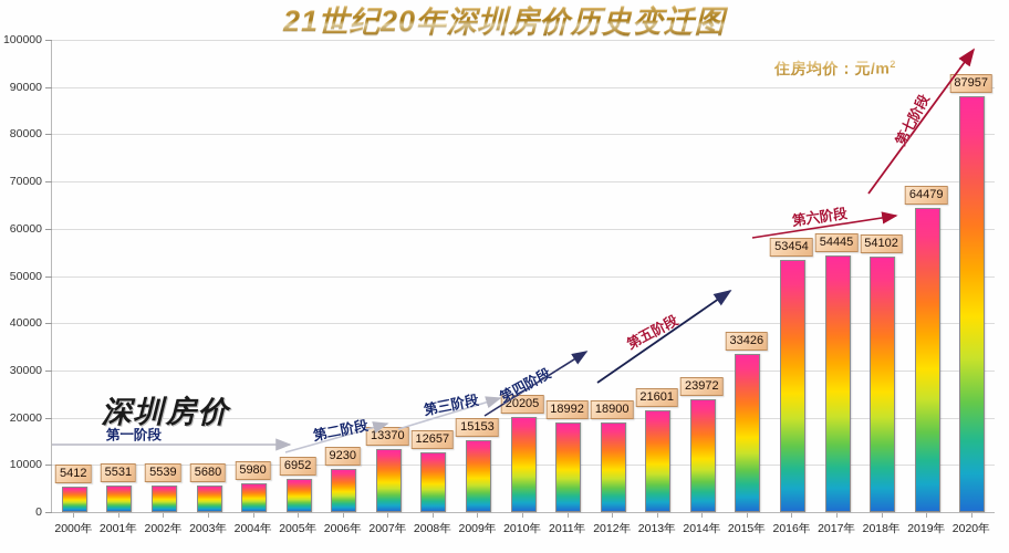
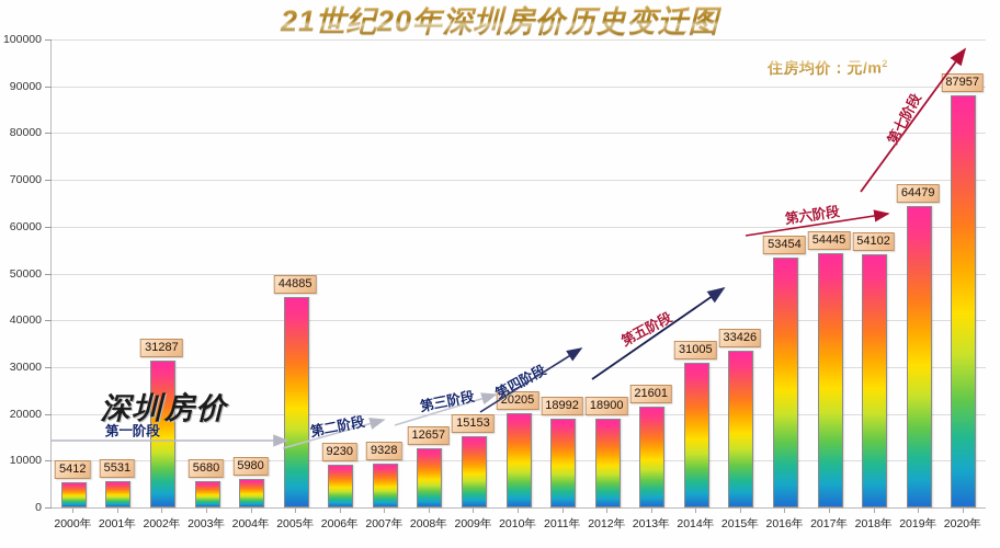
2002年: 5539 -> 31287
2005年: 6952 -> 44885
2007年: 13370 -> 9328
2014年: 23972 -> 31005
